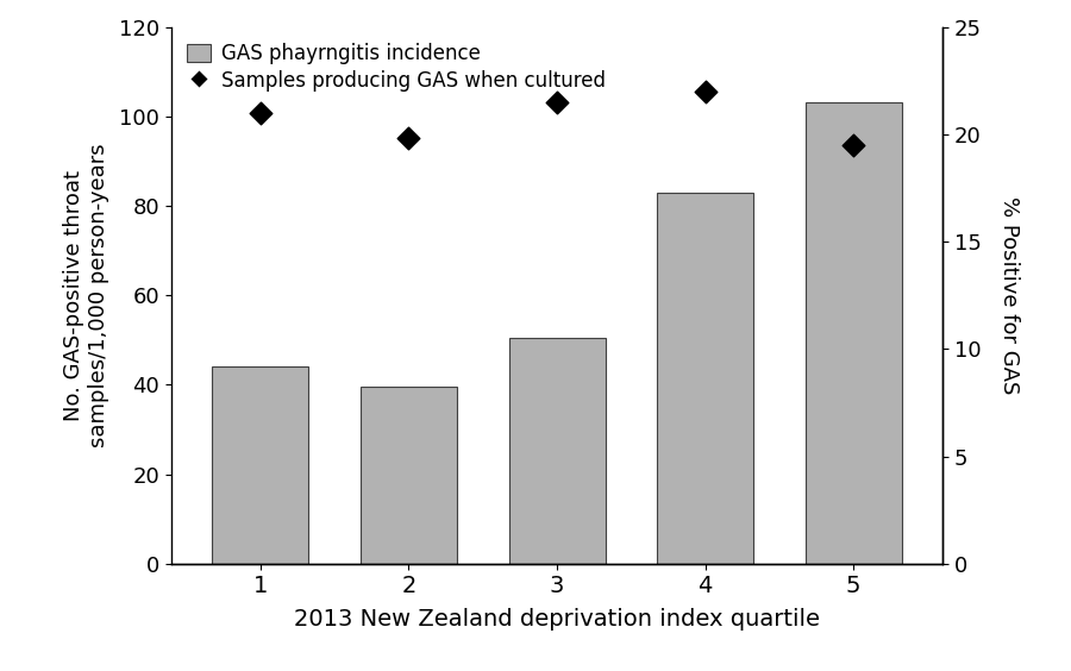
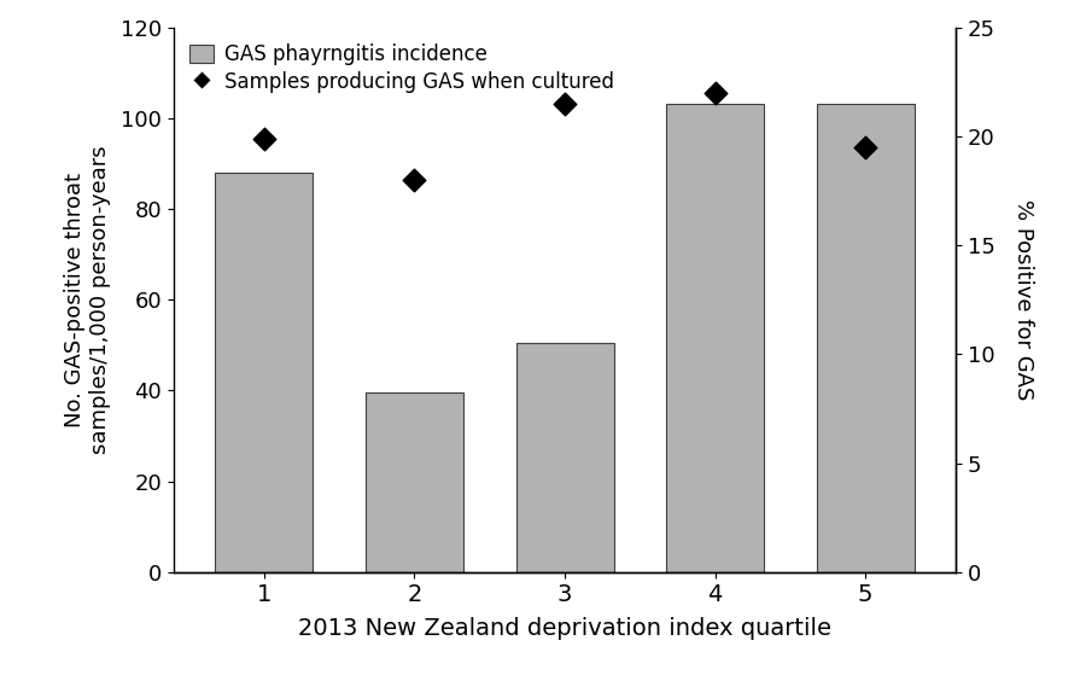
GAS phayrngitis incidence/1: 44.0 -> 88.0
Samples producing GAS when cultured/1: 21.0 -> 19.9
Samples producing GAS when cultured/2: 19.8 -> 18.0
GAS phayrngitis incidence/4: 83.0 -> 103.0
